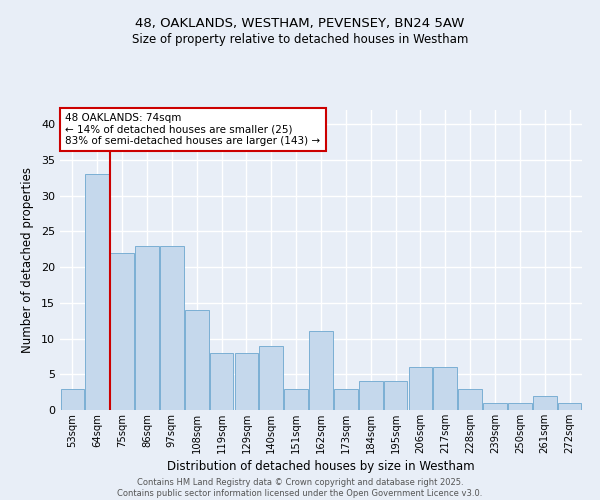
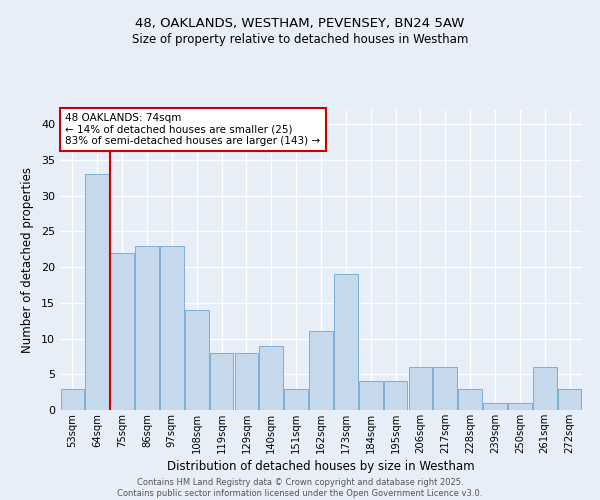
173sqm: 3 -> 19
261sqm: 2 -> 6
272sqm: 1 -> 3
